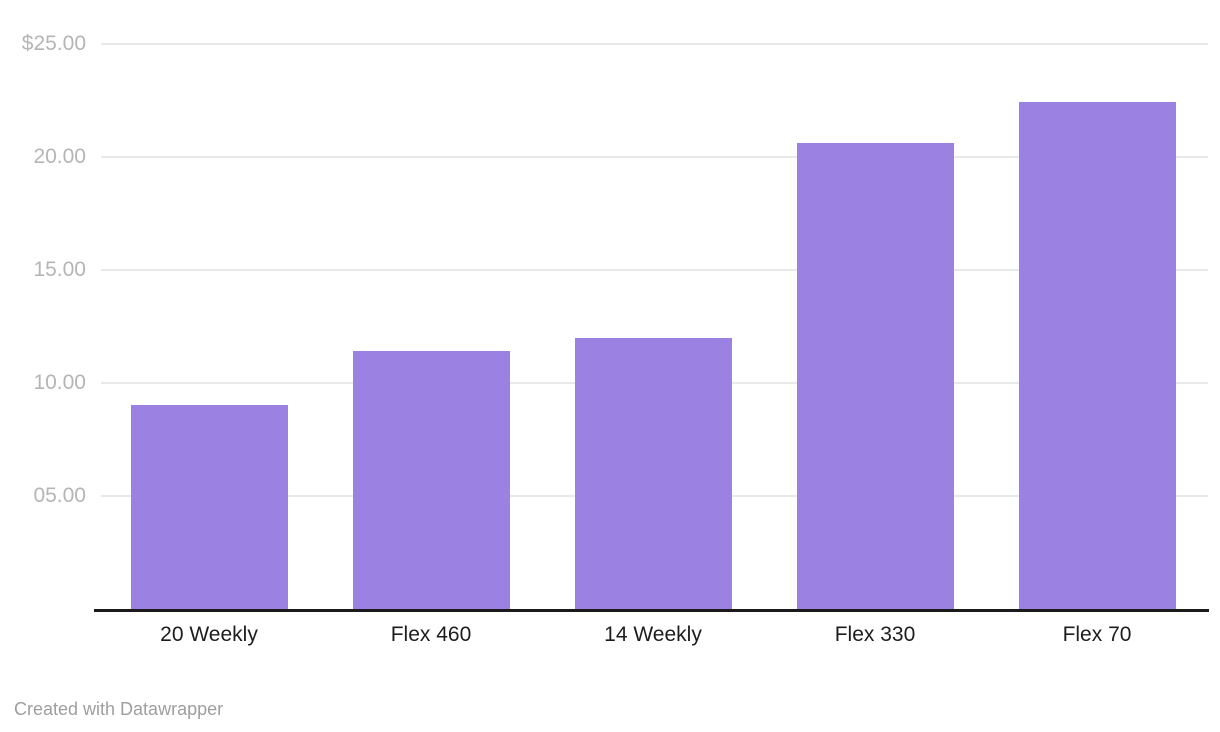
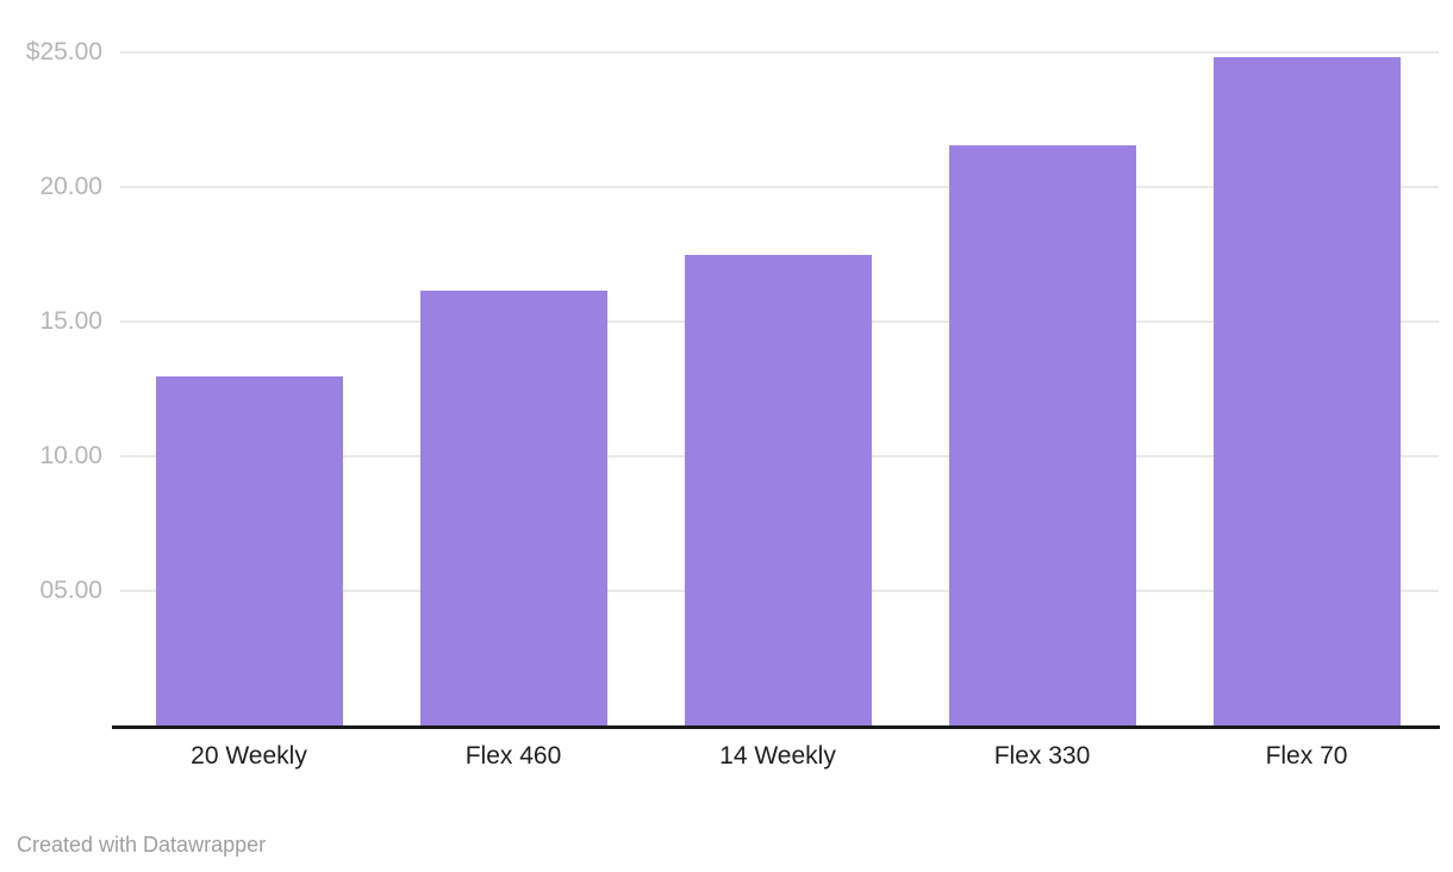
20 Weekly: $9.0 -> $12.9
Flex 460: $11.4 -> $16.1
14 Weekly: $12.0 -> $17.4
Flex 330: $20.6 -> $21.6
Flex 70: $22.4 -> $24.8
